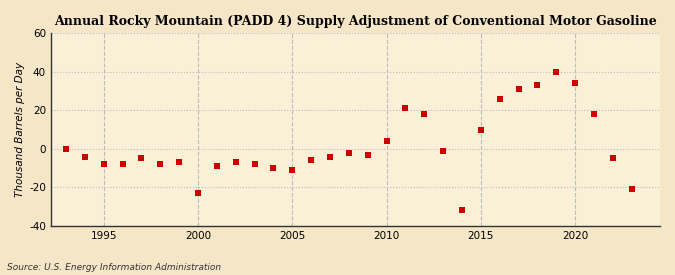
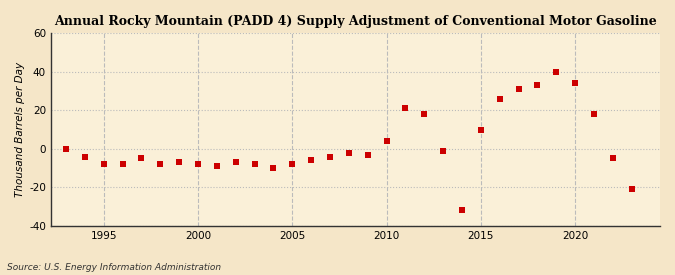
2000: -23 -> -8
2005: -11 -> -8
